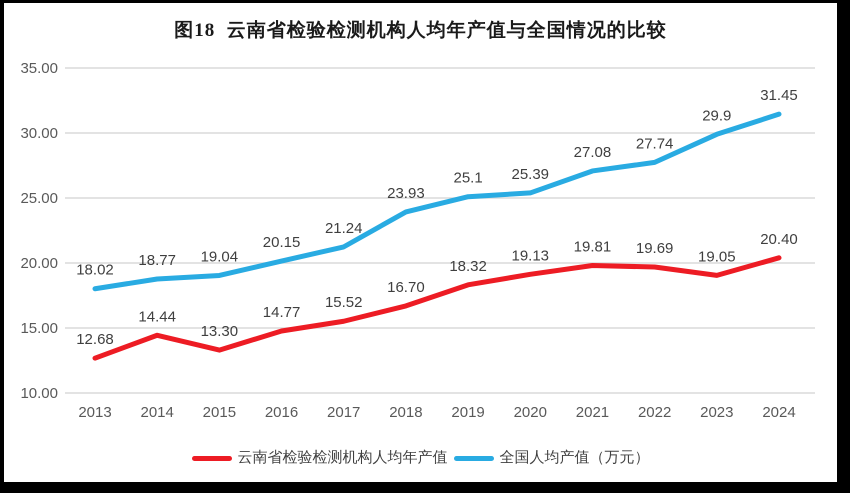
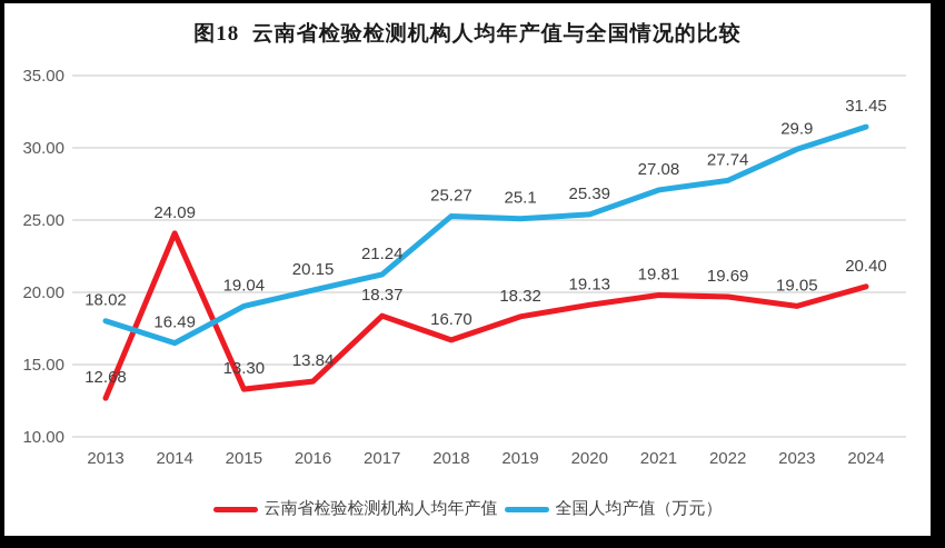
云南省检验检测机构人均年产值/2014: 14.44 -> 24.09
全国人均产值（万元）/2014: 18.77 -> 16.49
云南省检验检测机构人均年产值/2016: 14.77 -> 13.84
云南省检验检测机构人均年产值/2017: 15.52 -> 18.37
全国人均产值（万元）/2018: 23.93 -> 25.27
